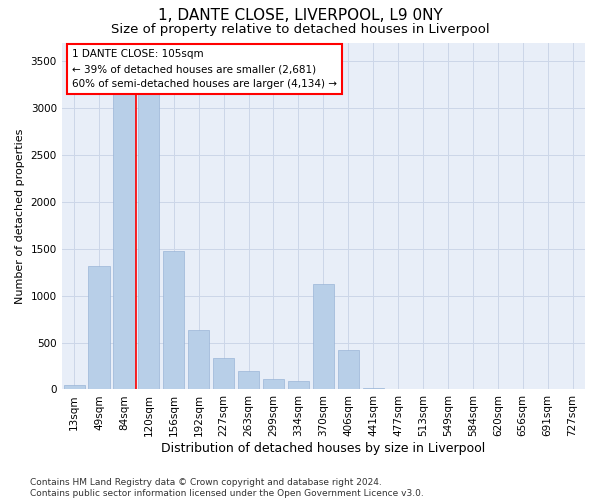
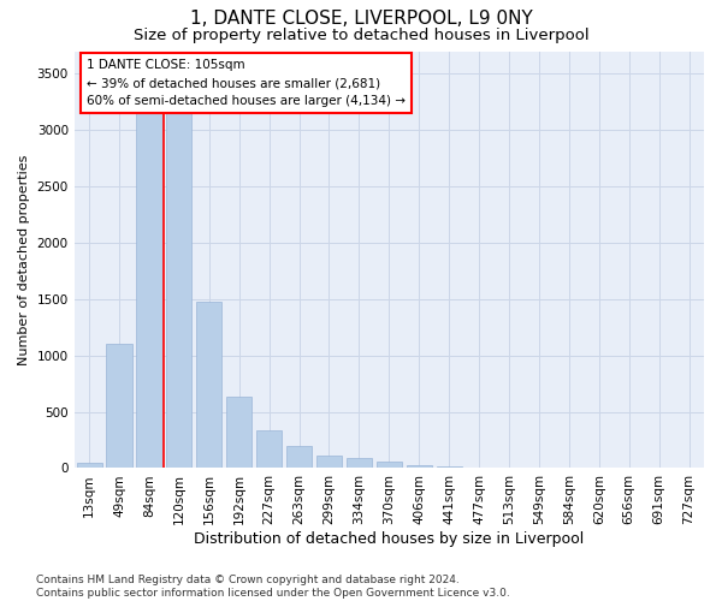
49sqm: 1320 -> 1100
370sqm: 1120 -> 60
406sqm: 420 -> 30
